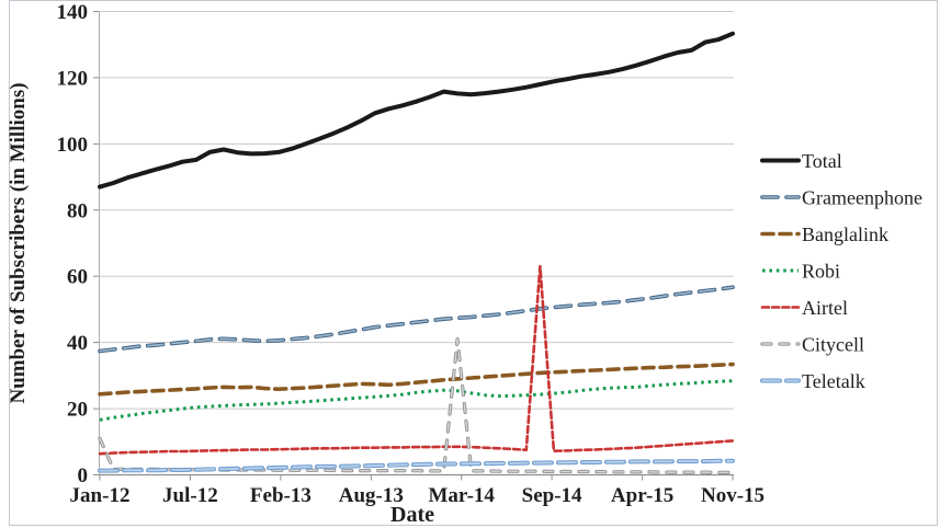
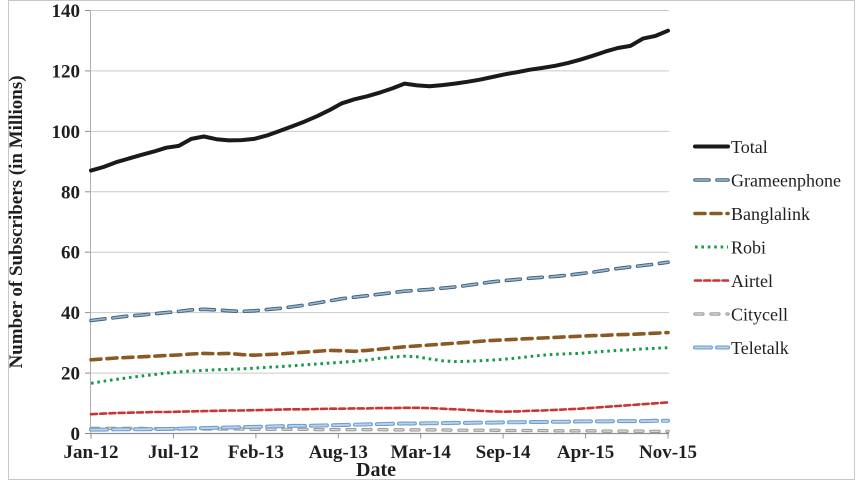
Citycell/Jan-12: 11 -> 2
Citycell/Mar-14: 41 -> 1
Airtel/Sep-14: 63 -> 7
